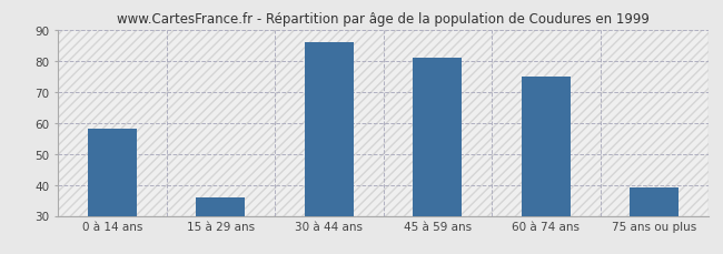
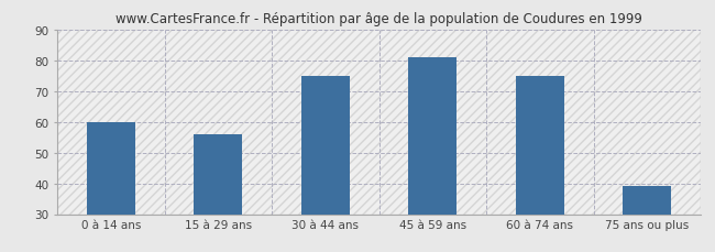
0 à 14 ans: 58 -> 60
15 à 29 ans: 36 -> 56
30 à 44 ans: 86 -> 75
